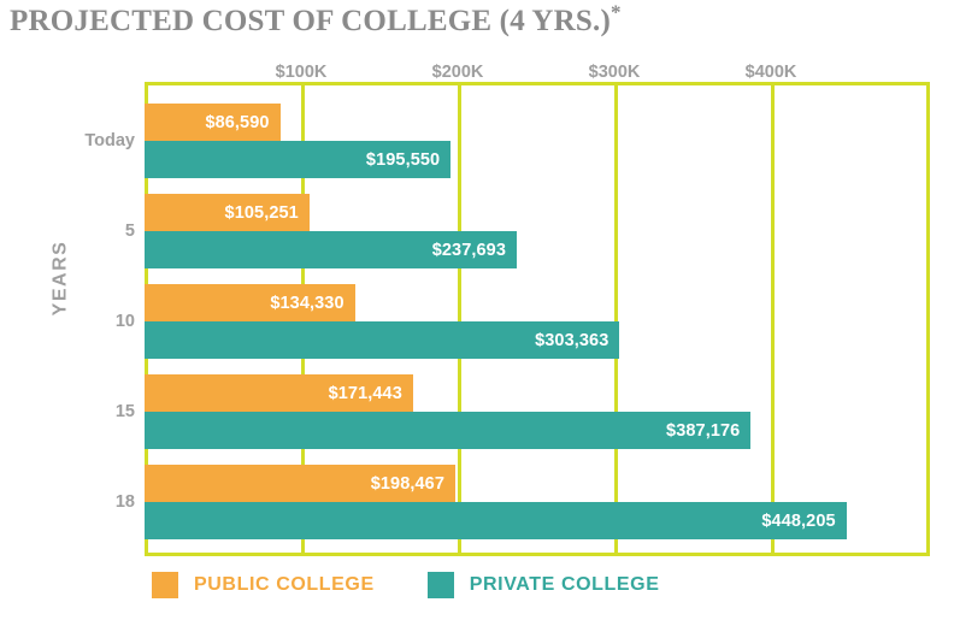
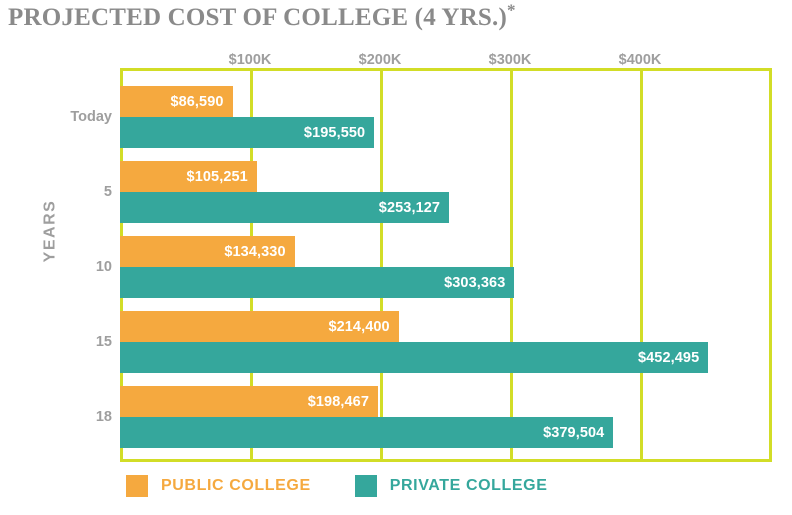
PRIVATE COLLEGE/5: $237,693 -> $253,127
PUBLIC COLLEGE/15: $171,443 -> $214,400
PRIVATE COLLEGE/15: $387,176 -> $452,495
PRIVATE COLLEGE/18: $448,205 -> $379,504
